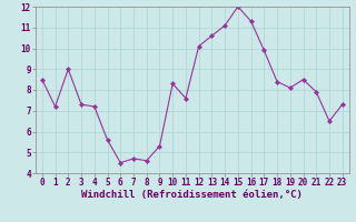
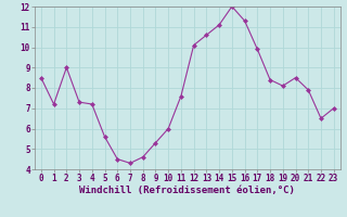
7: 4.7 -> 4.3
10: 8.3 -> 6.0
23: 7.3 -> 7.0
